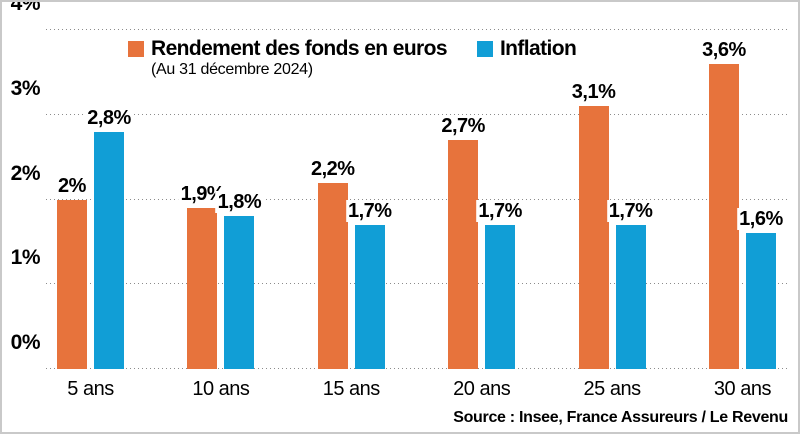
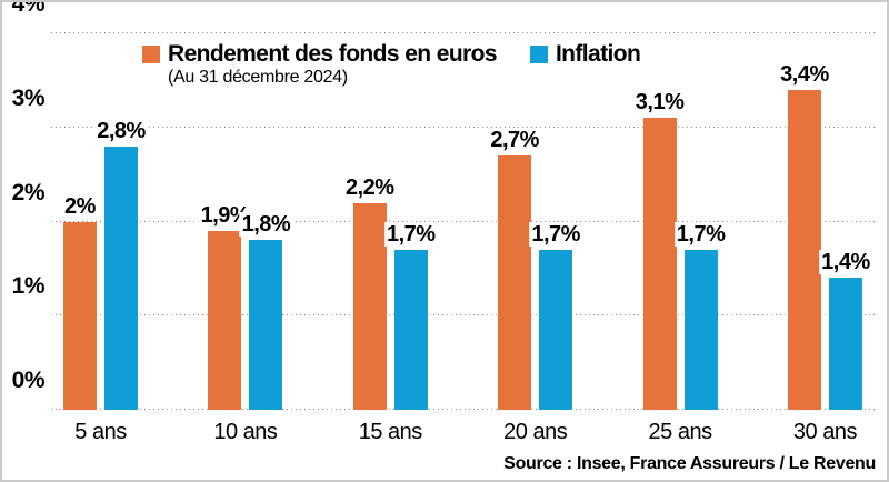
Rendement des fonds en euros/30 ans: 3,6% -> 3,4%
Inflation/30 ans: 1,6% -> 1,4%
